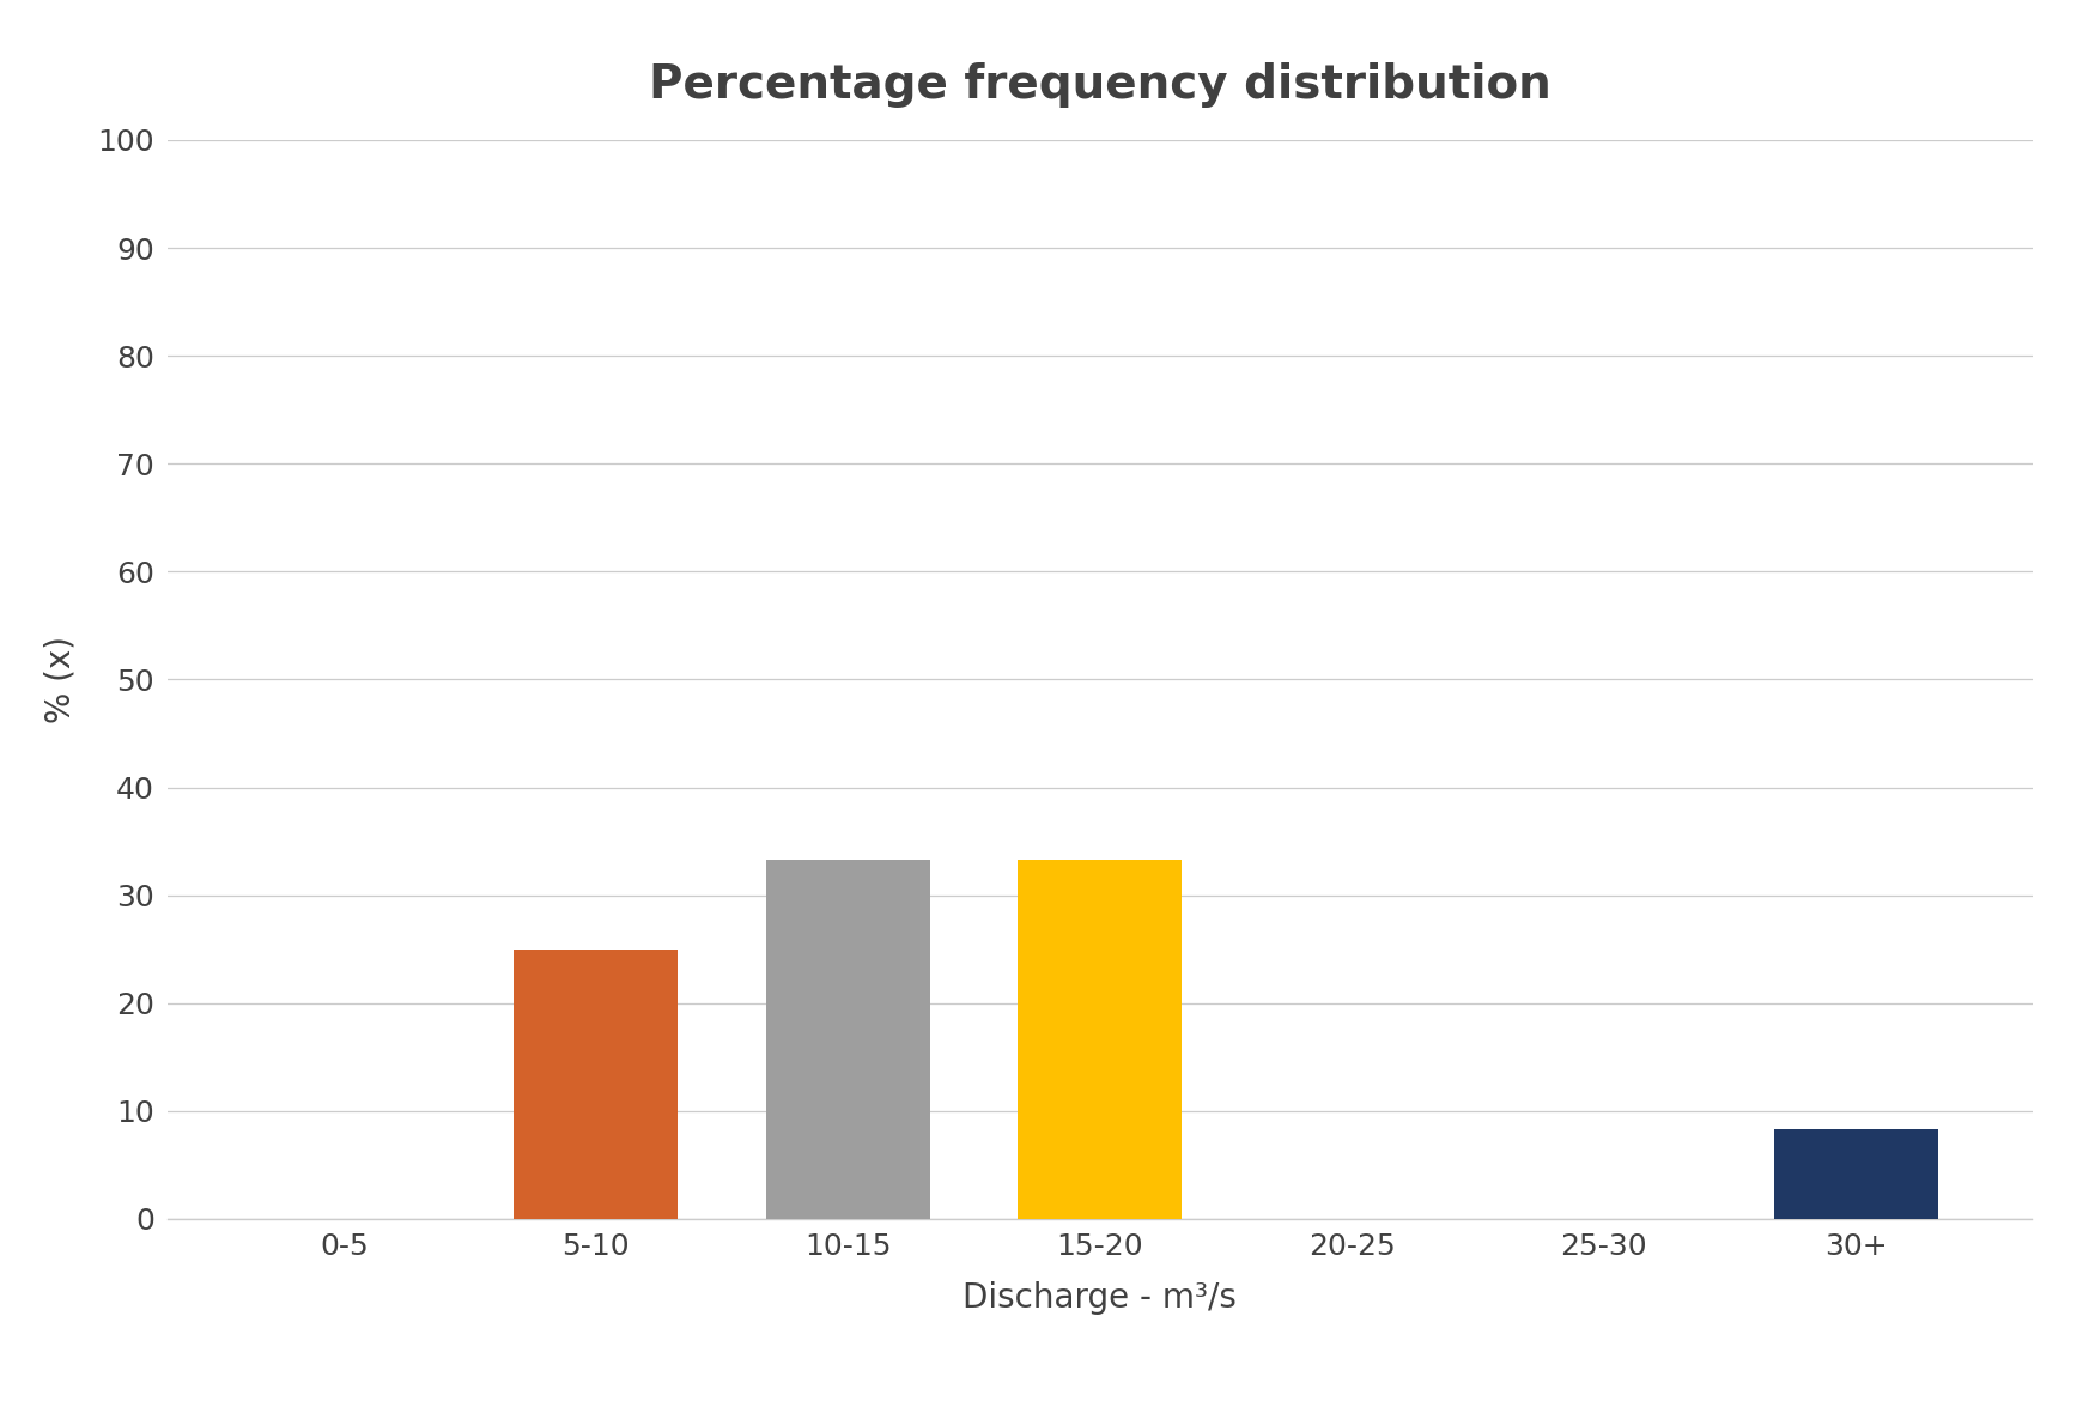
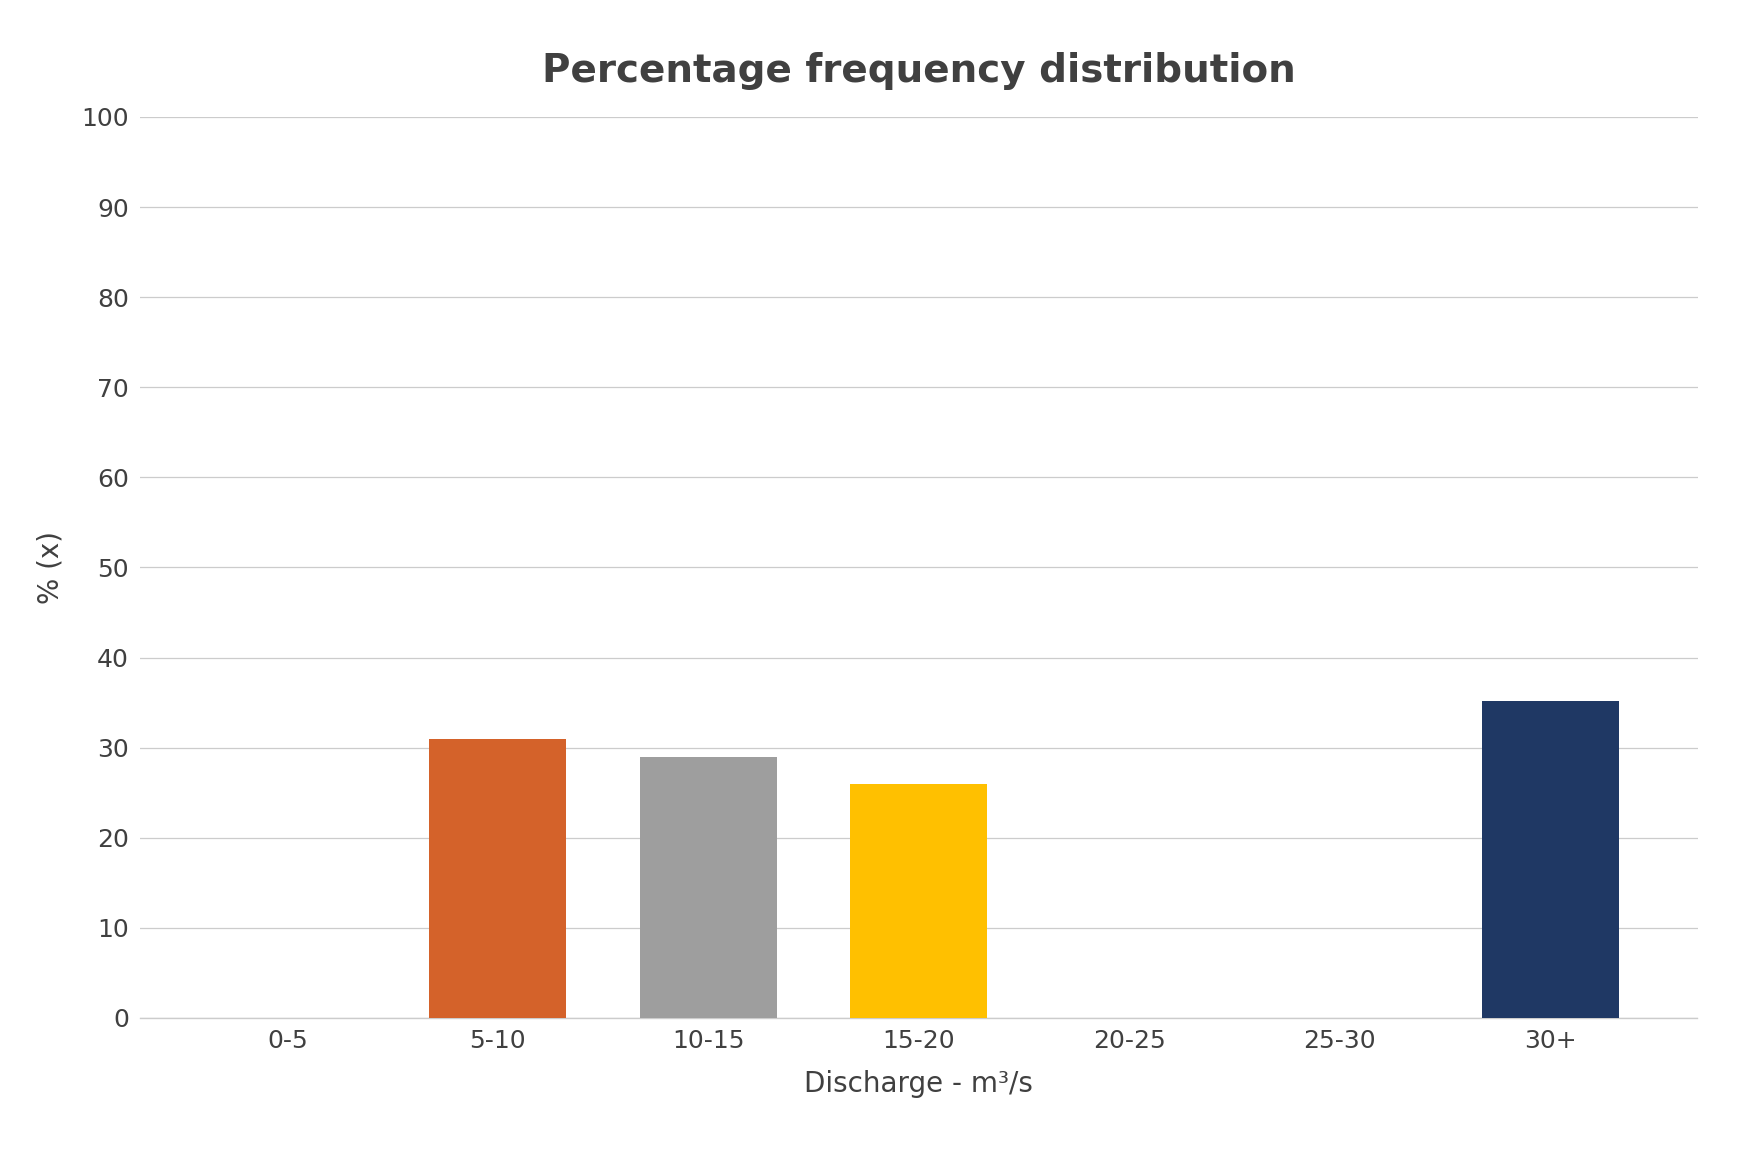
5-10: 25.0 -> 31.0
10-15: 33.3 -> 29.0
15-20: 33.3 -> 26.0
30+: 8.3 -> 35.2
